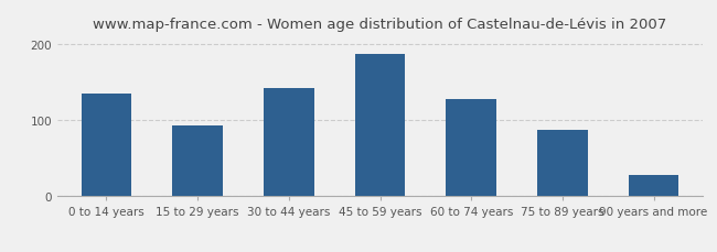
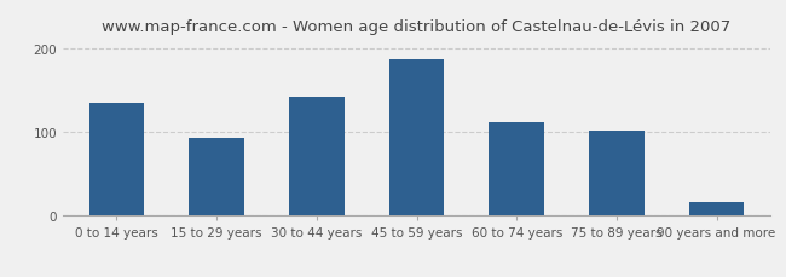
60 to 74 years: 128 -> 112
75 to 89 years: 88 -> 102
90 years and more: 28 -> 16
